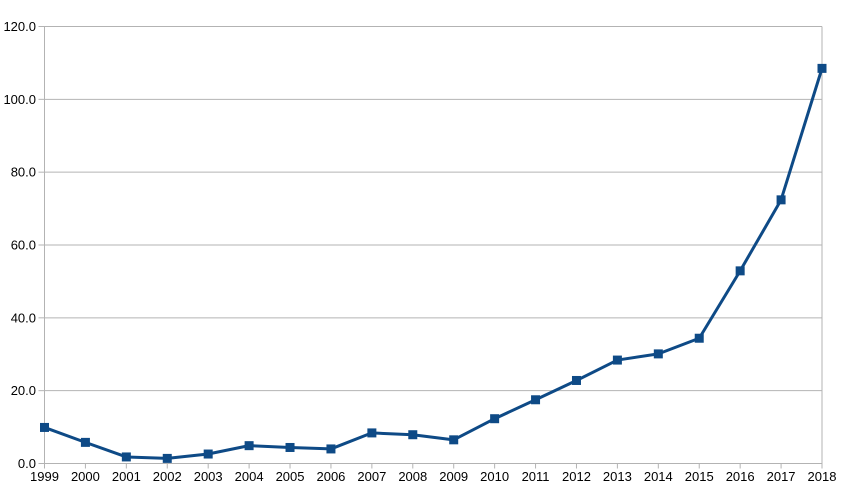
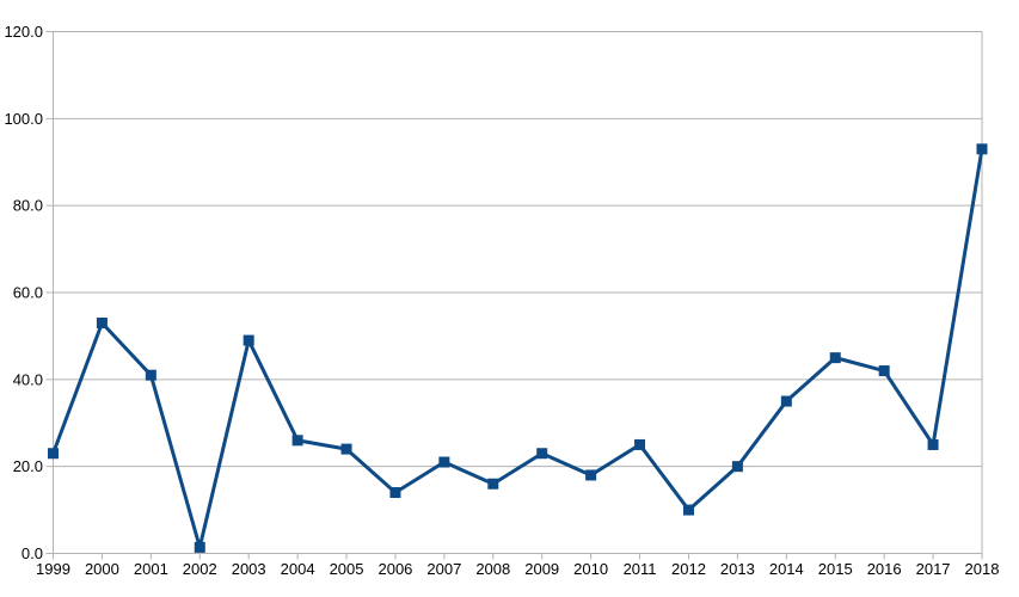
1999: 10 -> 23
2000: 6 -> 53
2001: 2 -> 41
2003: 3 -> 49
2004: 5 -> 26
2005: 4 -> 24
2006: 4 -> 14
2007: 8 -> 21
2008: 8 -> 16
2009: 6 -> 23
2010: 12 -> 18
2011: 18 -> 25
2012: 23 -> 10
2013: 28 -> 20
2014: 30 -> 35
2015: 34 -> 45
2016: 53 -> 42
2017: 72 -> 25
2018: 108 -> 93
